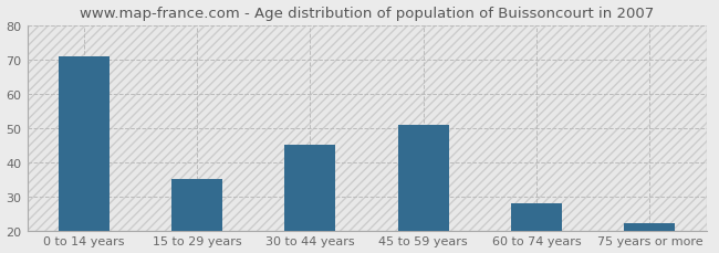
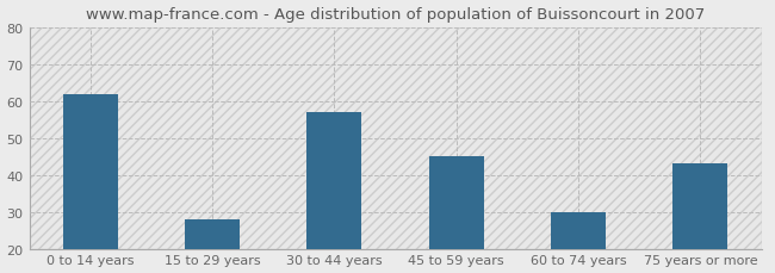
0 to 14 years: 71 -> 62
15 to 29 years: 35 -> 28
30 to 44 years: 45 -> 57
45 to 59 years: 51 -> 45
60 to 74 years: 28 -> 30
75 years or more: 22 -> 43
